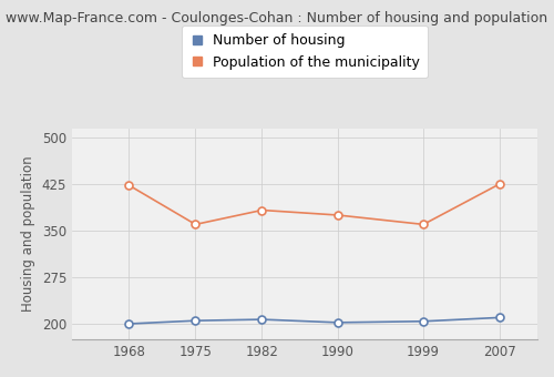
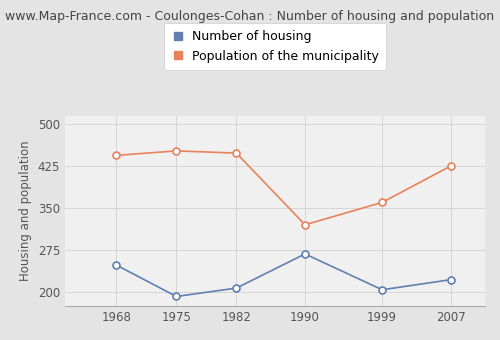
Number of housing/1968: 200 -> 248
Population of the municipality/1968: 423 -> 444
Number of housing/1975: 205 -> 192
Population of the municipality/1975: 360 -> 452
Population of the municipality/1982: 383 -> 448
Number of housing/1990: 202 -> 268
Population of the municipality/1990: 375 -> 320
Number of housing/2007: 210 -> 222
